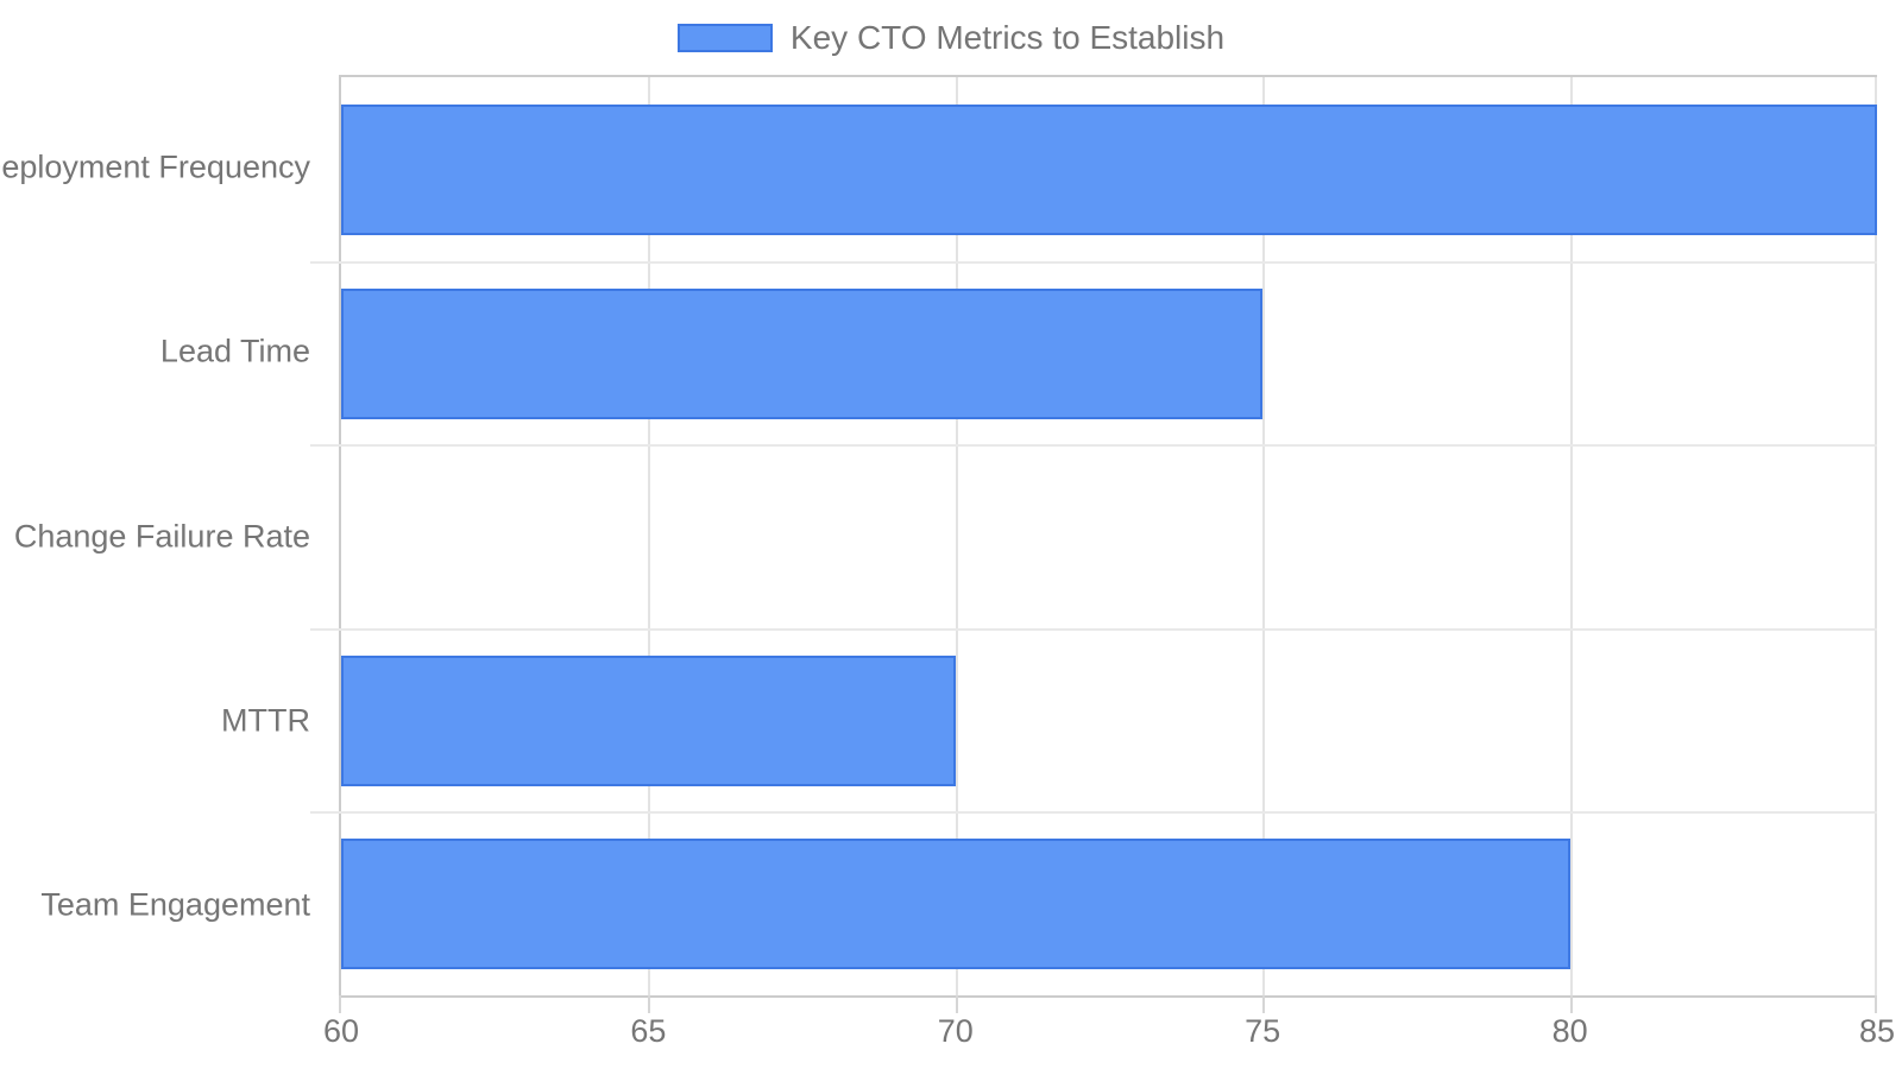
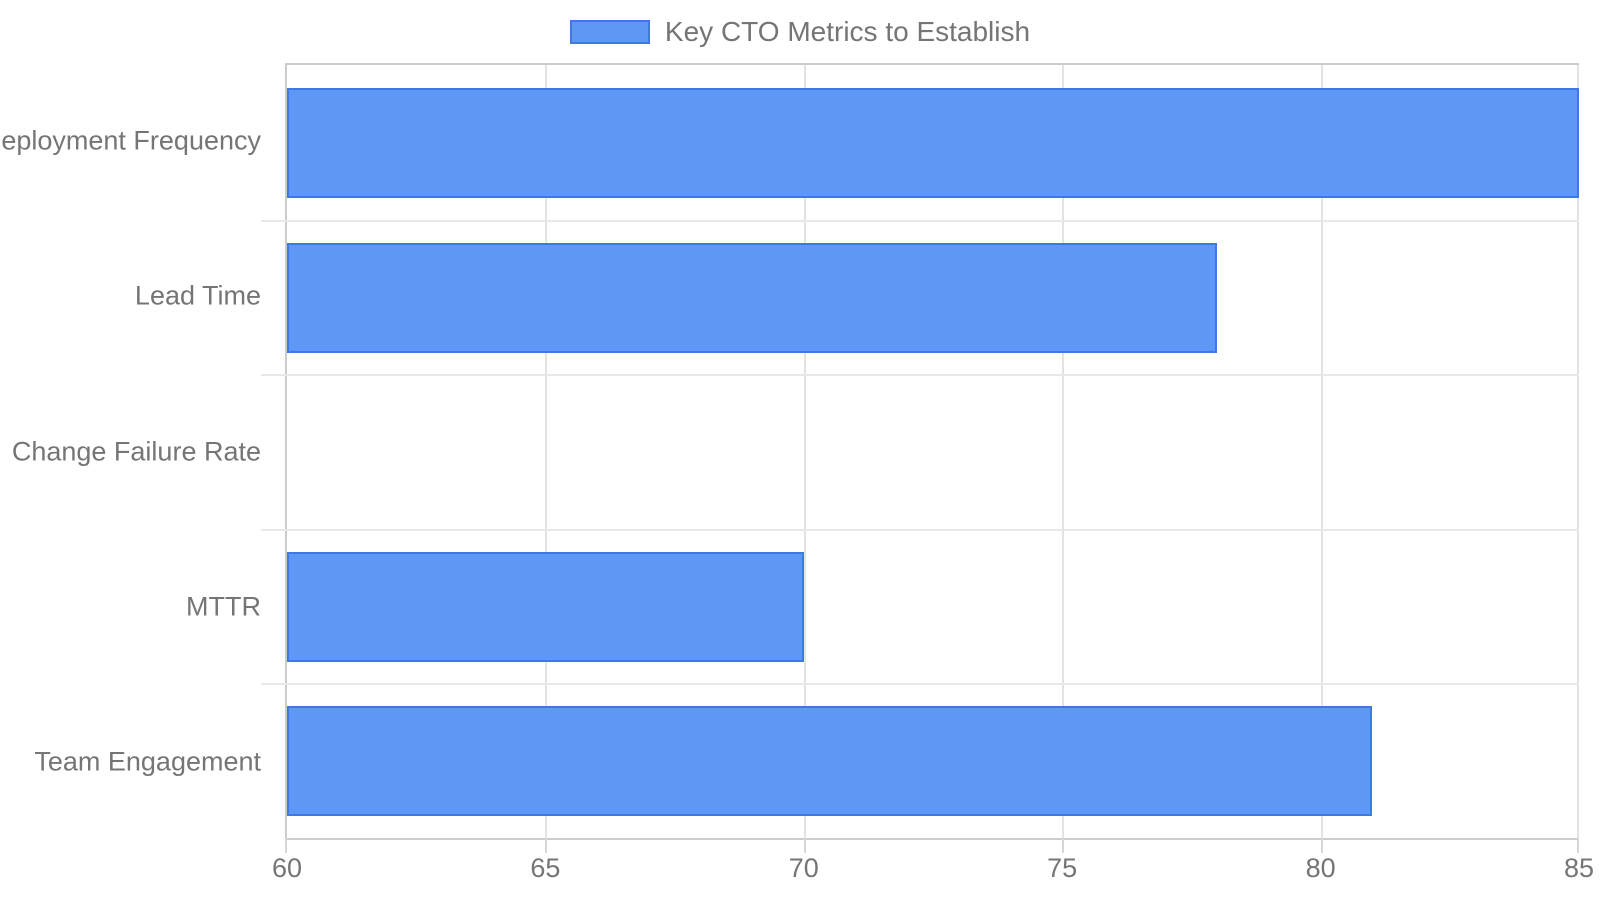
Lead Time: 75 -> 78
Team Engagement: 80 -> 81
